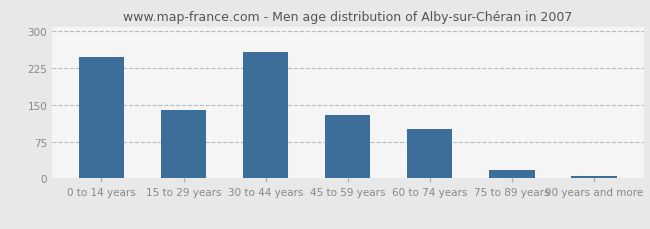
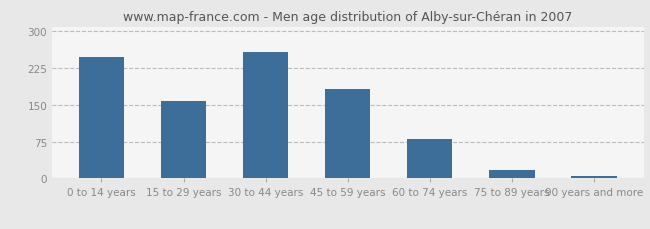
15 to 29 years: 140 -> 158
45 to 59 years: 130 -> 183
60 to 74 years: 100 -> 80
